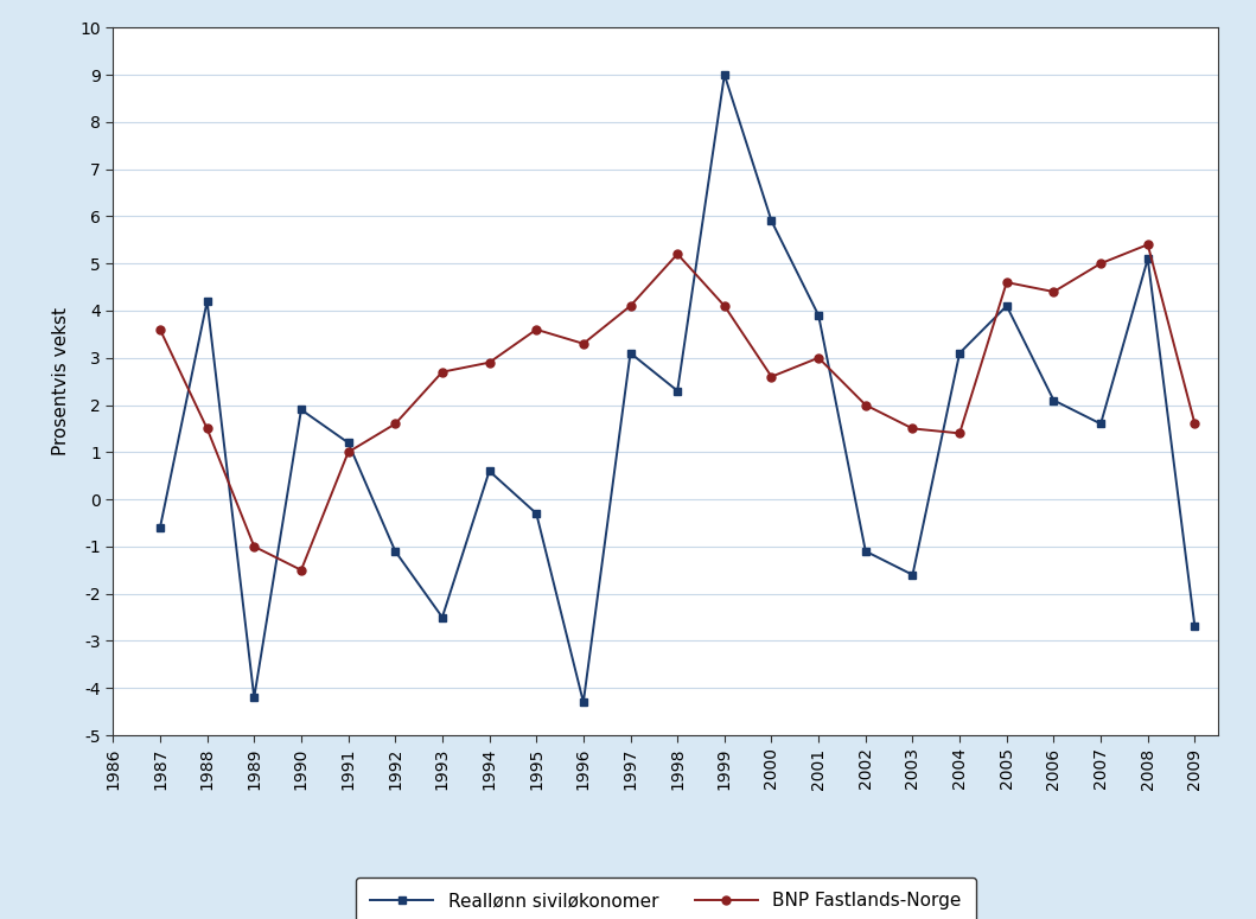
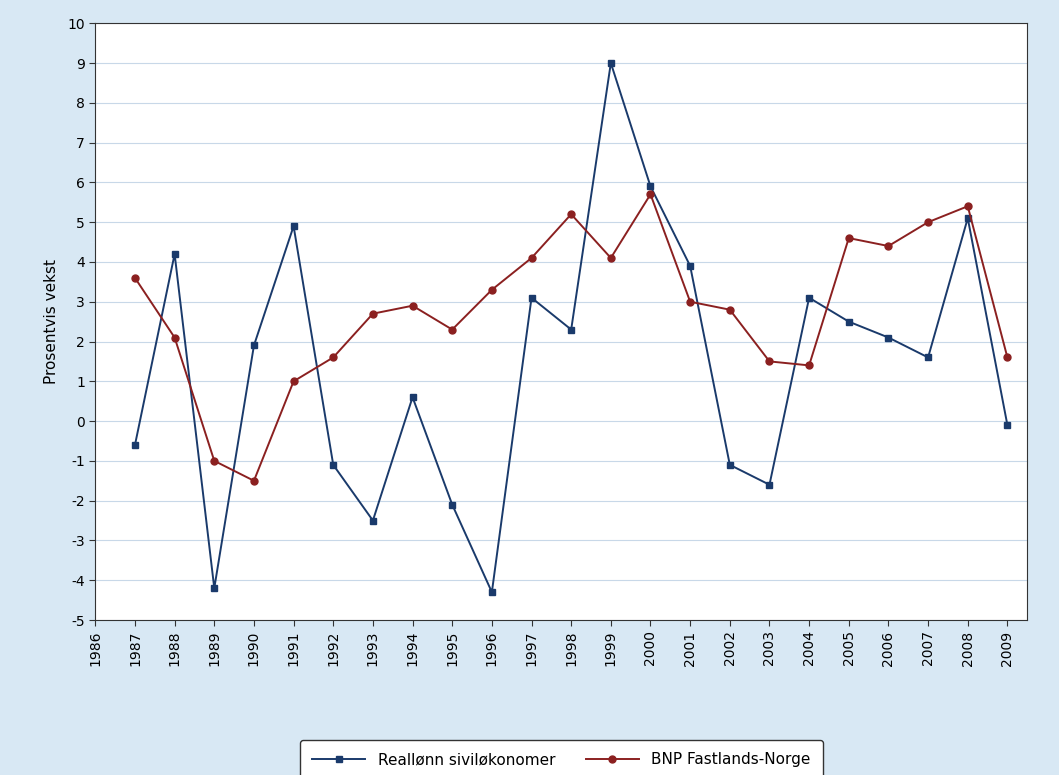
BNP Fastlands-Norge/1988: 1.5 -> 2.1
Reallønn siviløkonomer/1991: 1.2 -> 4.9
Reallønn siviløkonomer/1995: -0.3 -> -2.1
BNP Fastlands-Norge/1995: 3.6 -> 2.3
BNP Fastlands-Norge/2000: 2.6 -> 5.7
BNP Fastlands-Norge/2002: 2.0 -> 2.8
Reallønn siviløkonomer/2005: 4.1 -> 2.5
Reallønn siviløkonomer/2009: -2.7 -> -0.1
